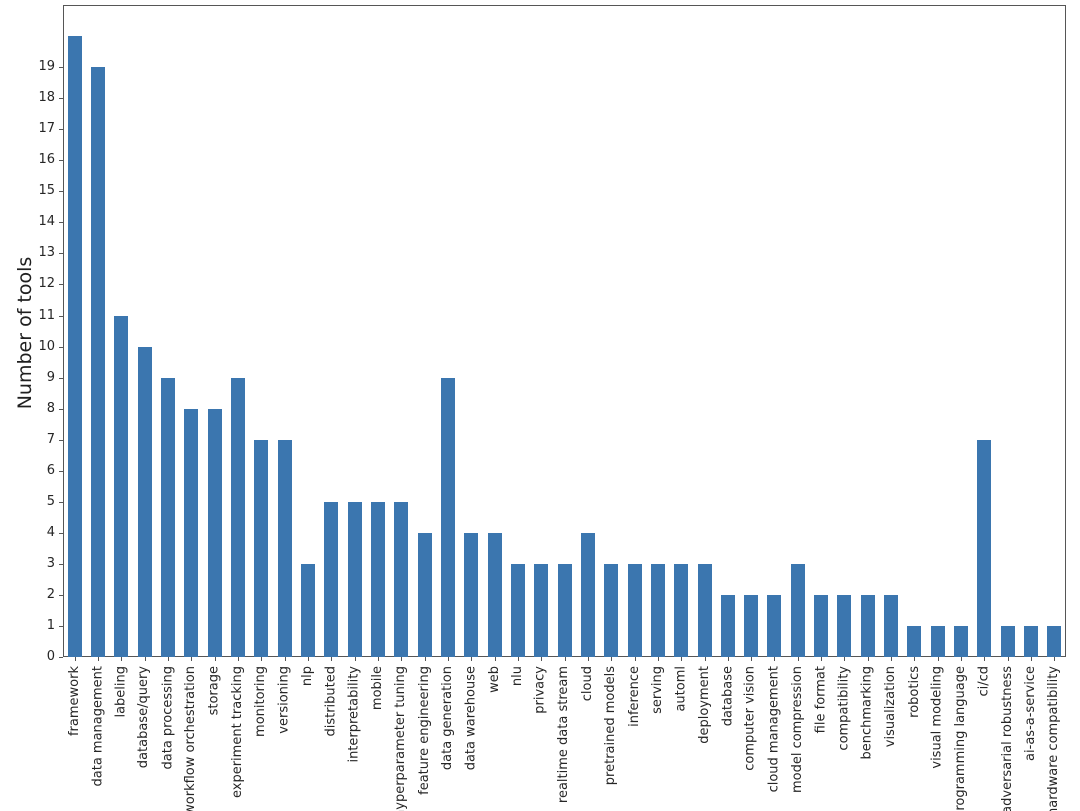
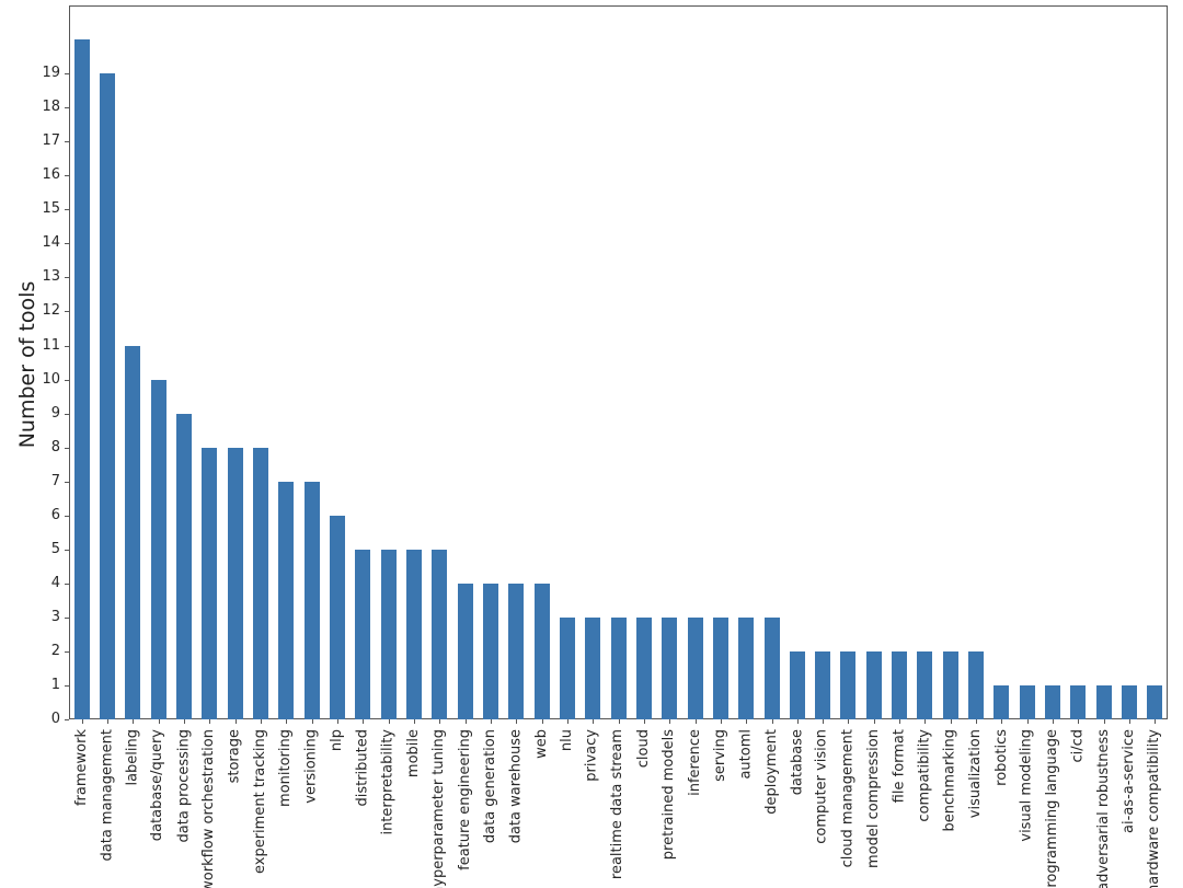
experiment tracking: 9 -> 8
nlp: 3 -> 6
data generation: 9 -> 4
cloud: 4 -> 3
model compression: 3 -> 2
ci/cd: 7 -> 1
